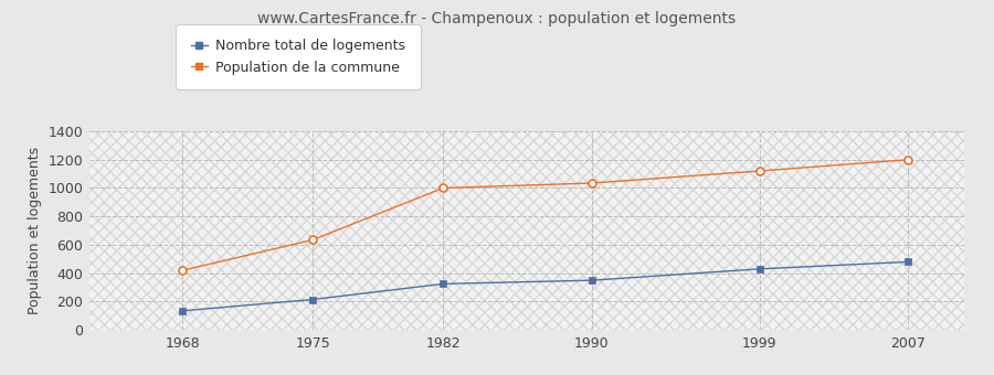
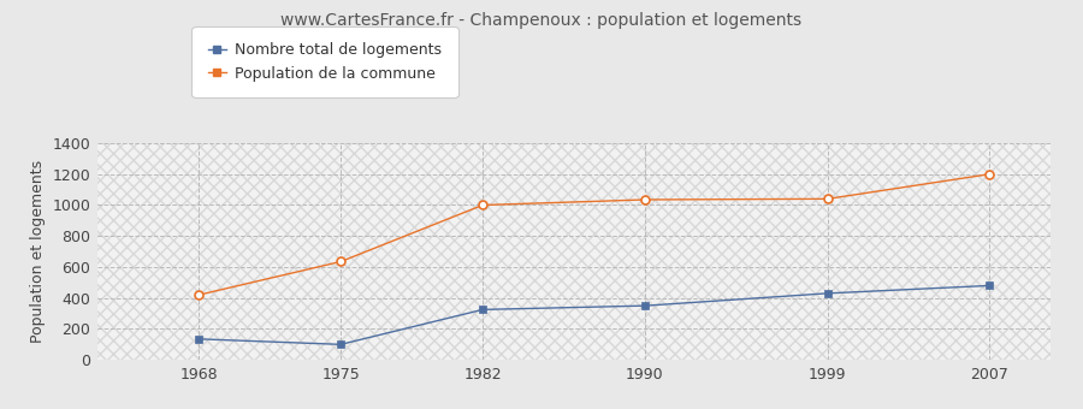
Nombre total de logements/1975: 220 -> 100
Population de la commune/1999: 1120 -> 1040
